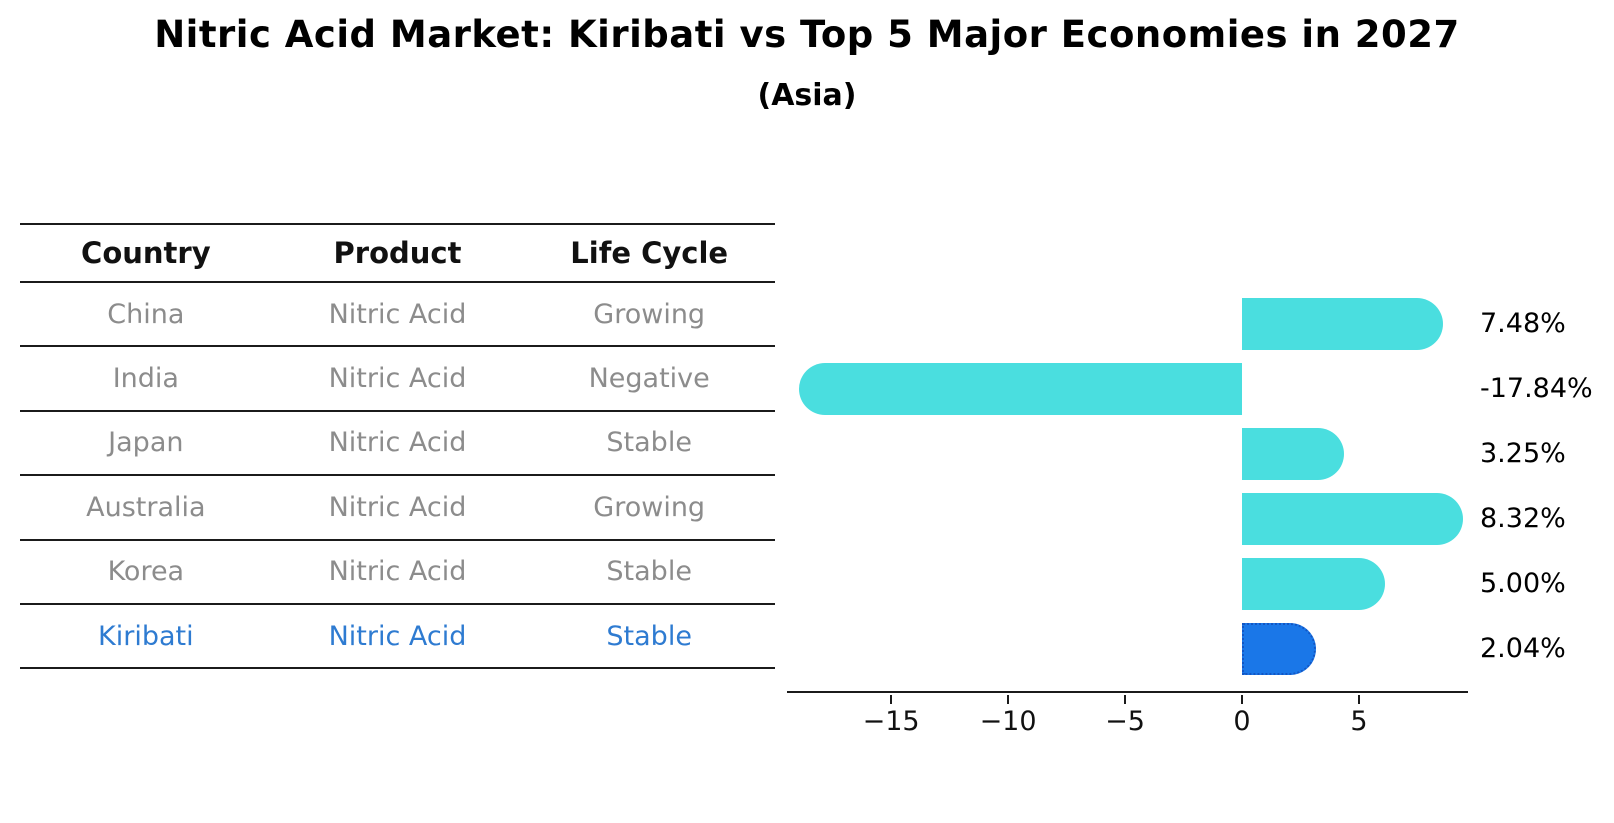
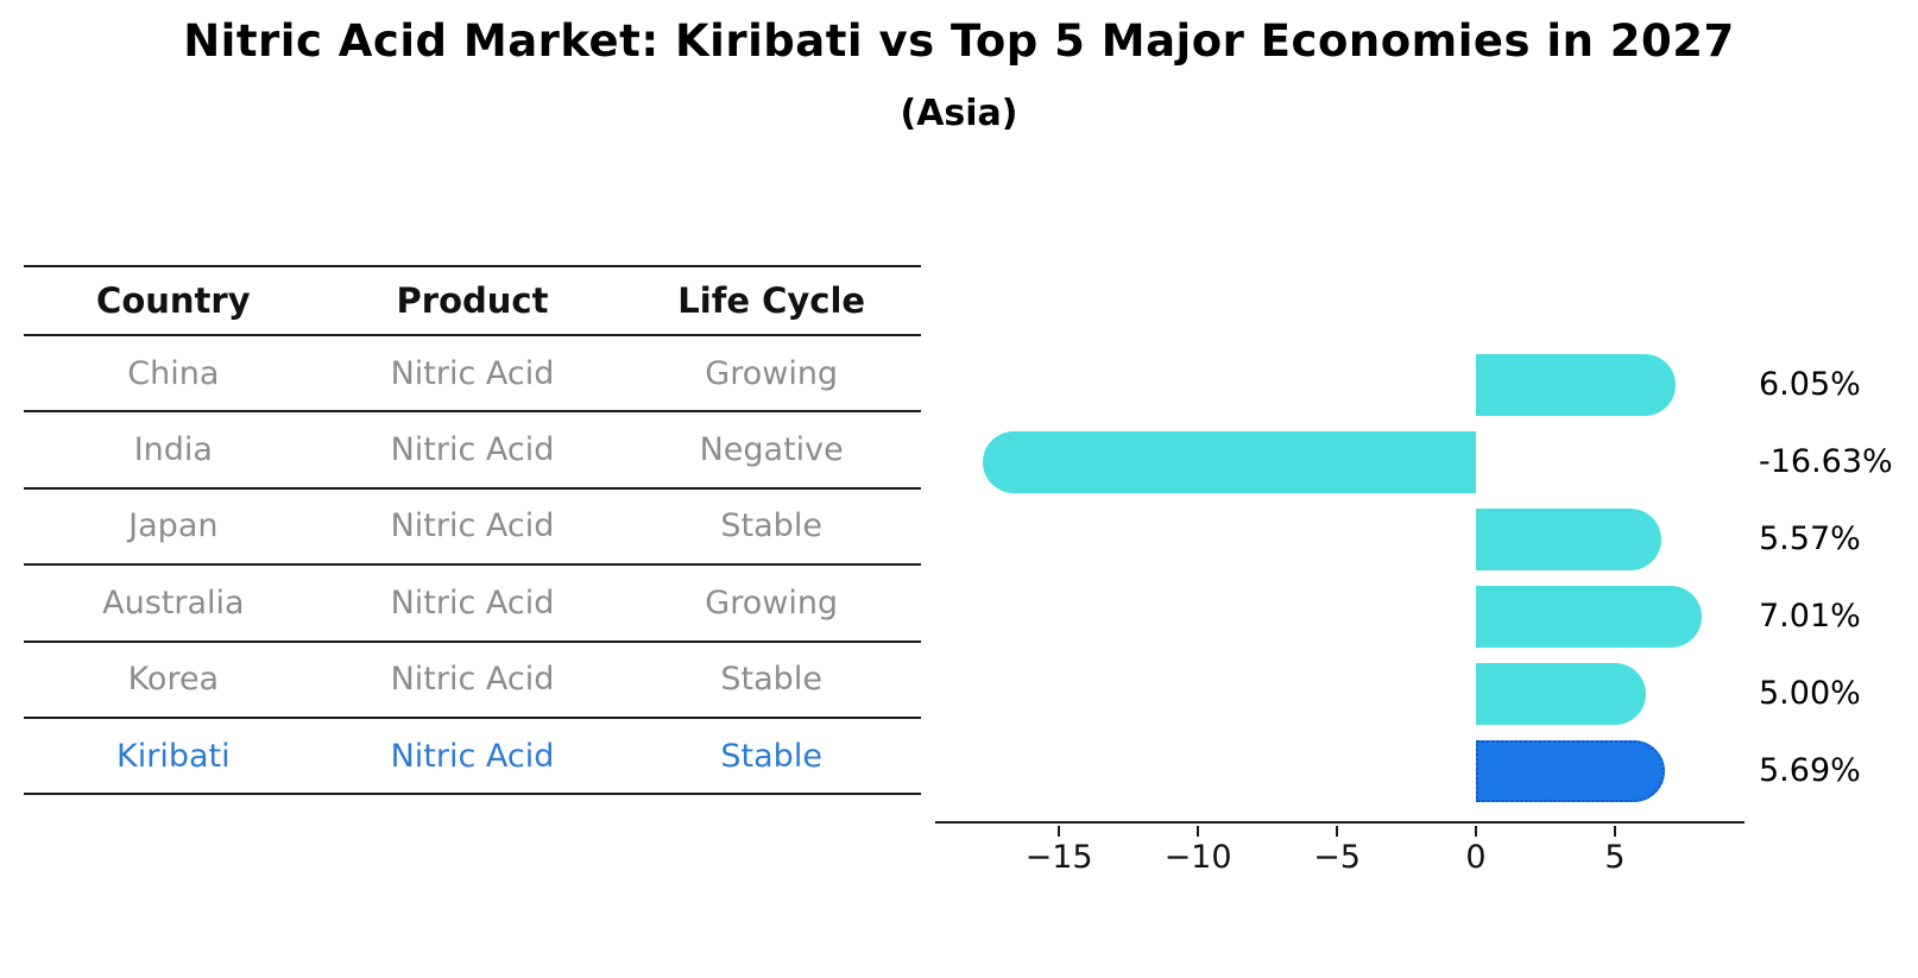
China: 7.48% -> 6.05%
India: -17.84% -> -16.63%
Japan: 3.25% -> 5.57%
Australia: 8.32% -> 7.01%
Kiribati: 2.04% -> 5.69%
